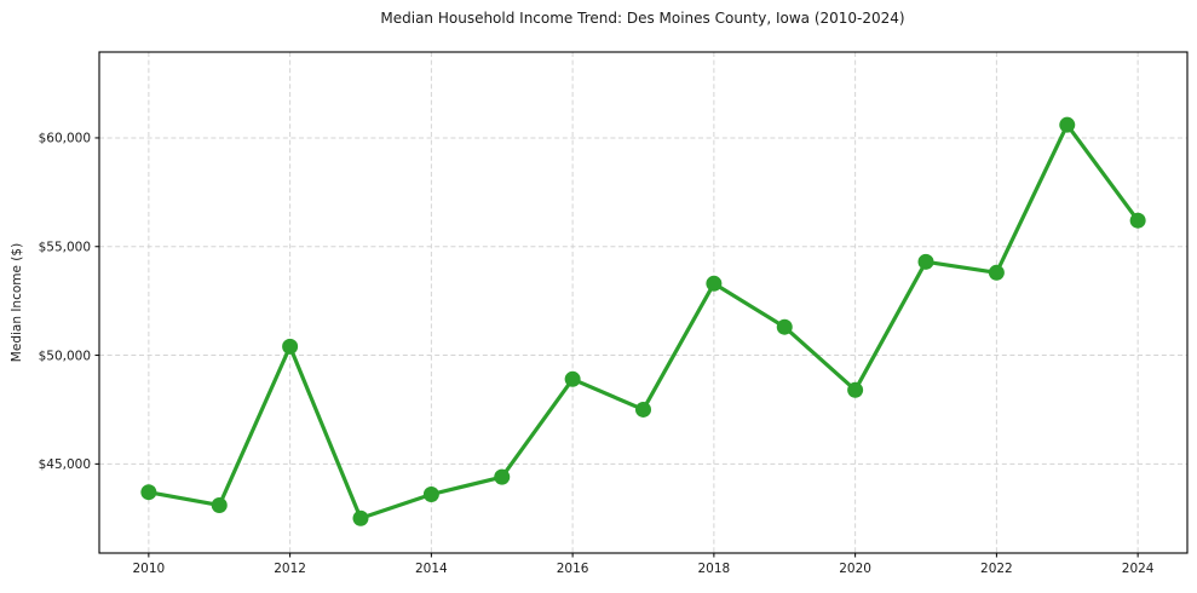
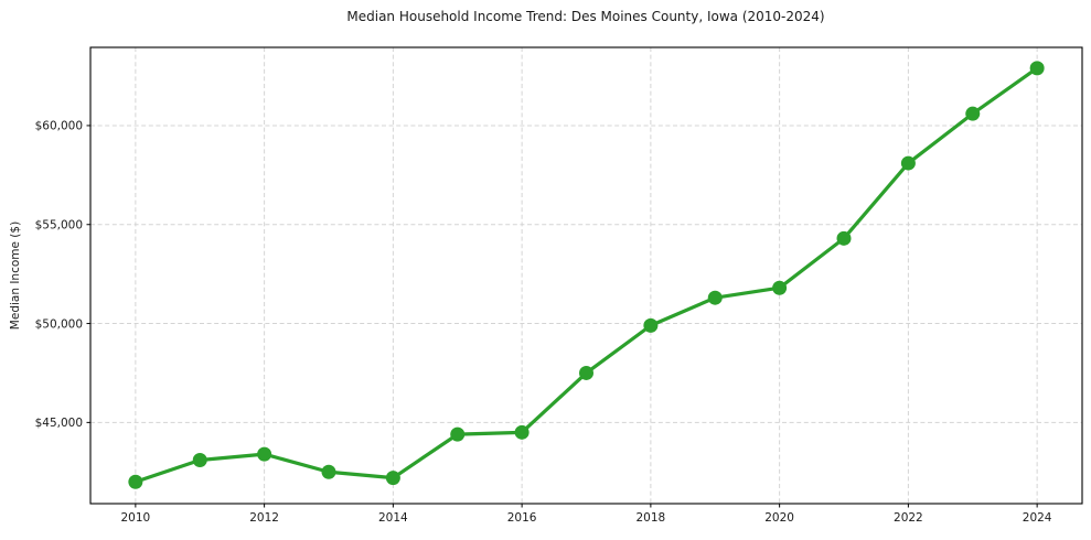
2010: $43700 -> $42000
2012: $50400 -> $43400
2014: $43600 -> $42200
2016: $48900 -> $44500
2018: $53300 -> $49900
2020: $48400 -> $51800
2022: $53800 -> $58100
2024: $56200 -> $62900
